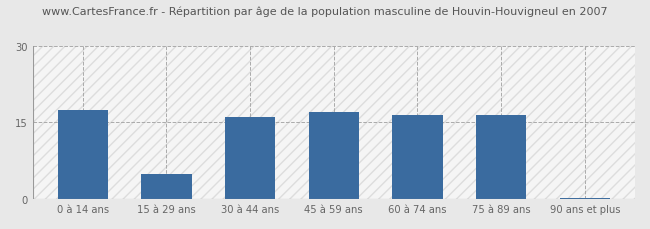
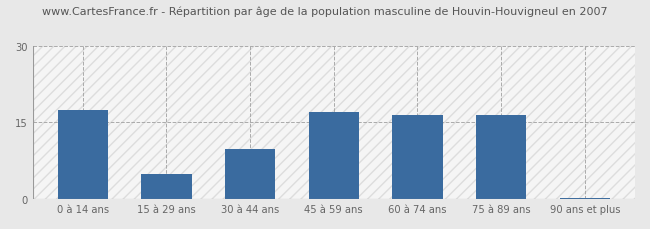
30 à 44 ans: 16.0 -> 9.8
